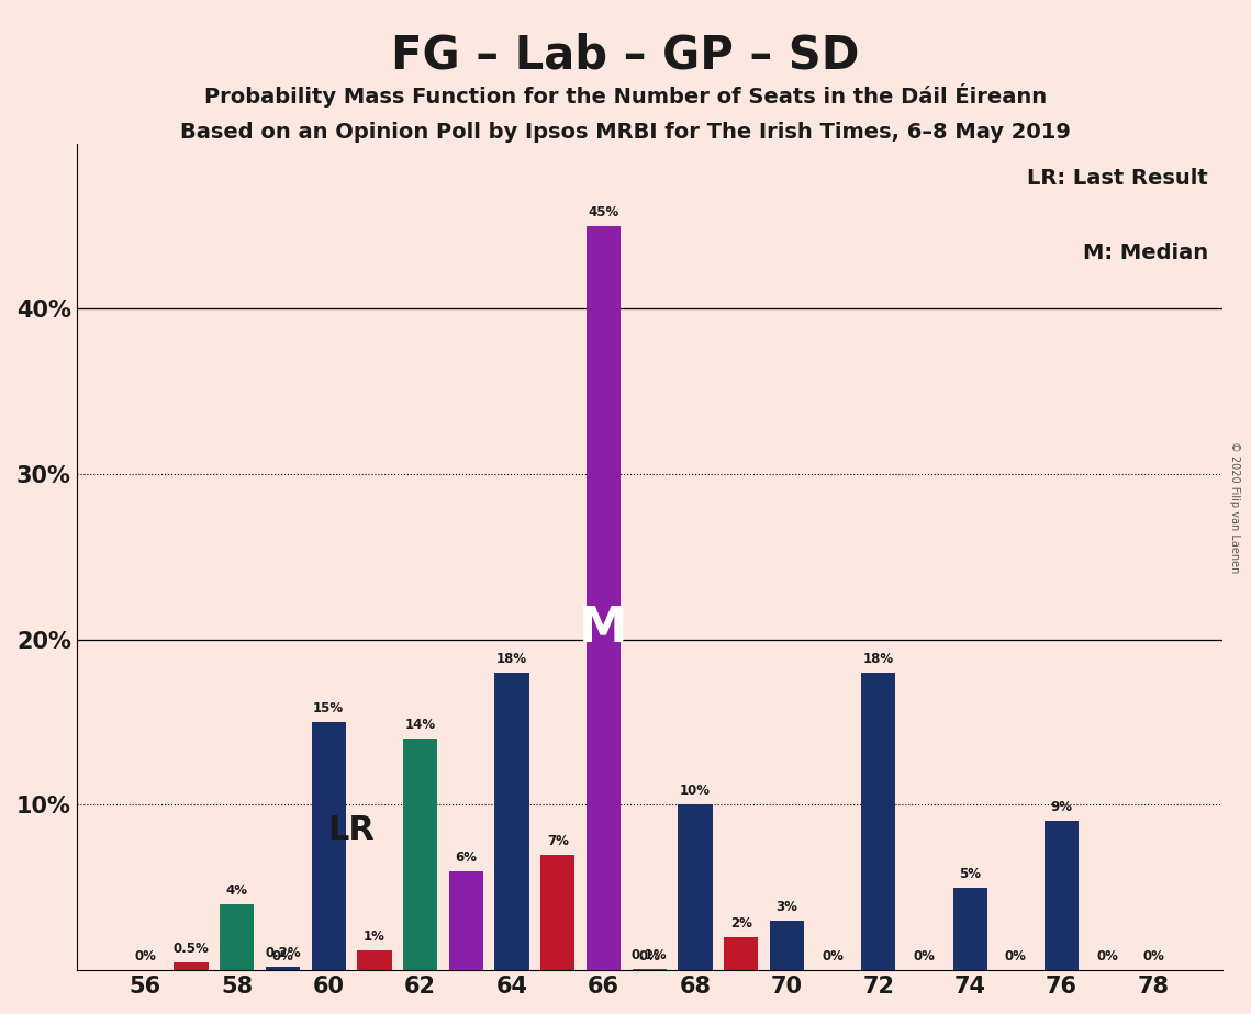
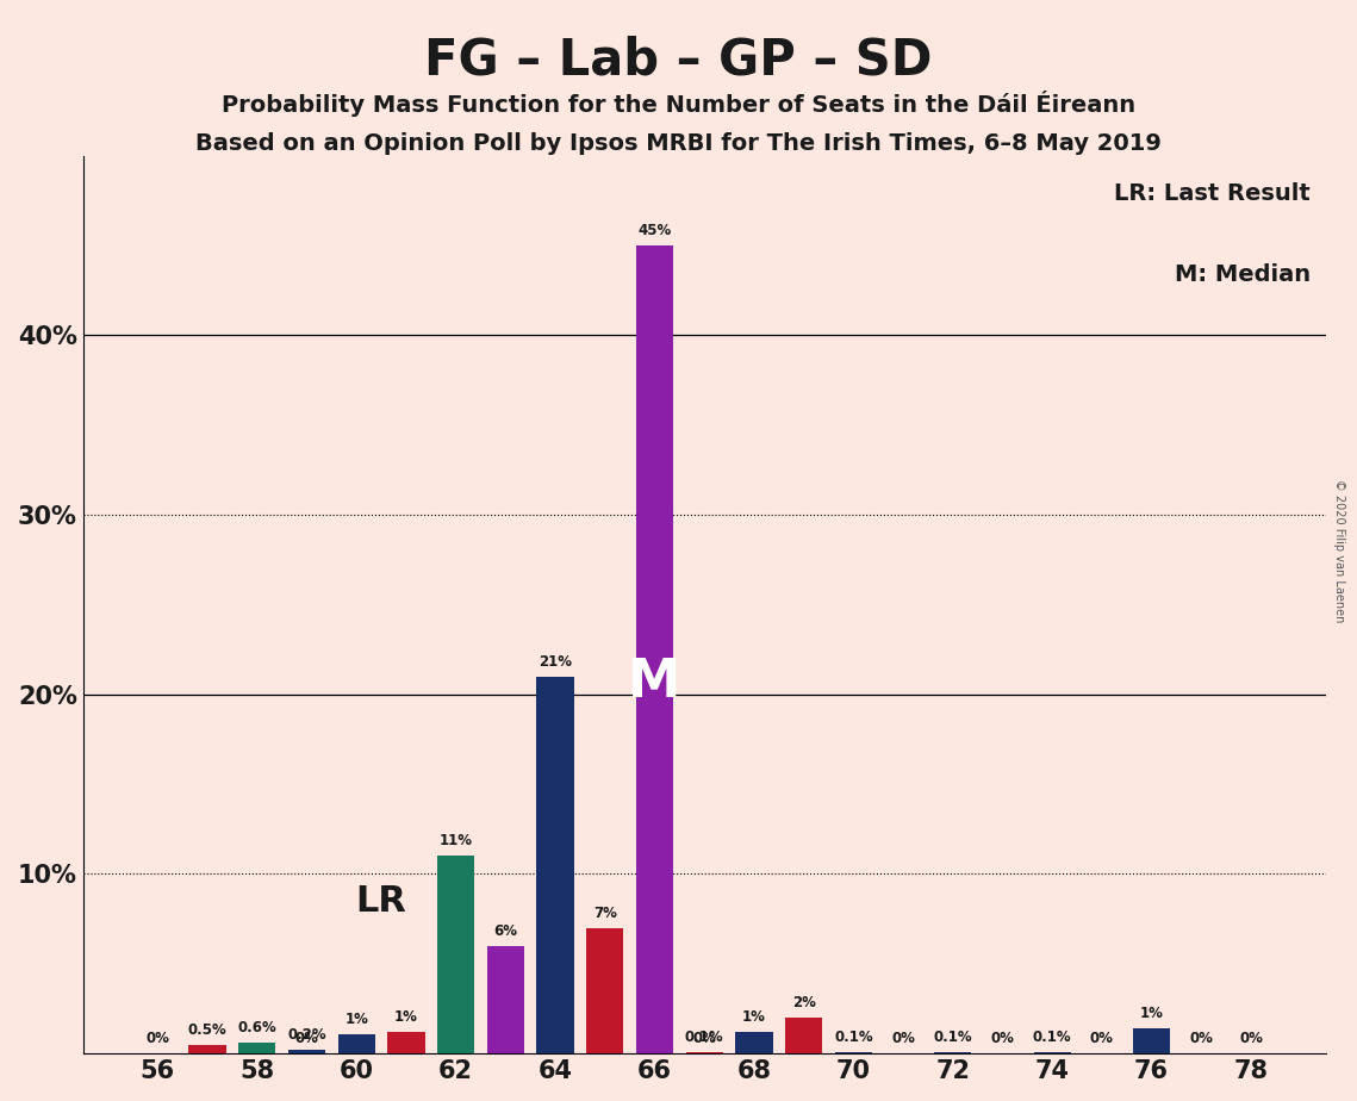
58: 4% -> 0.6%
60: 15% -> 1%
62: 14% -> 11%
64: 18% -> 21%
68: 10% -> 1%
70: 3% -> 0.1%
72: 18% -> 0.1%
74: 5% -> 0.1%
76: 9% -> 1%
